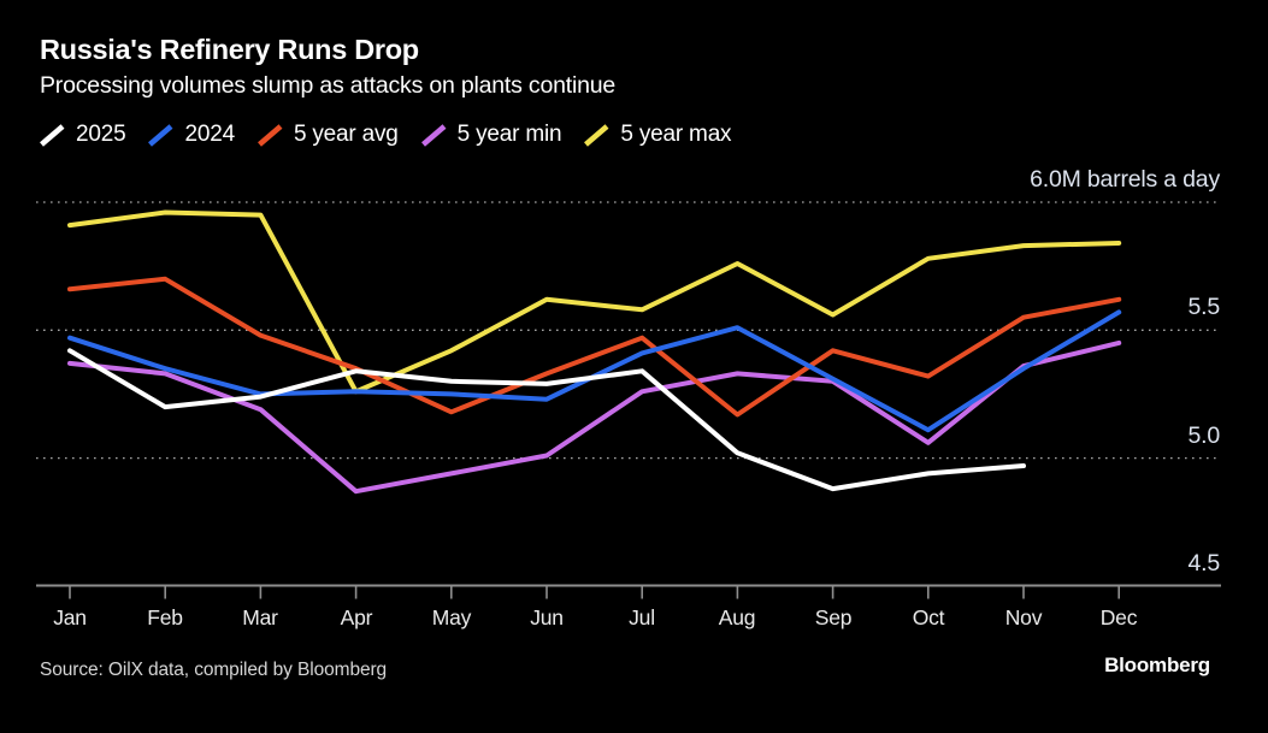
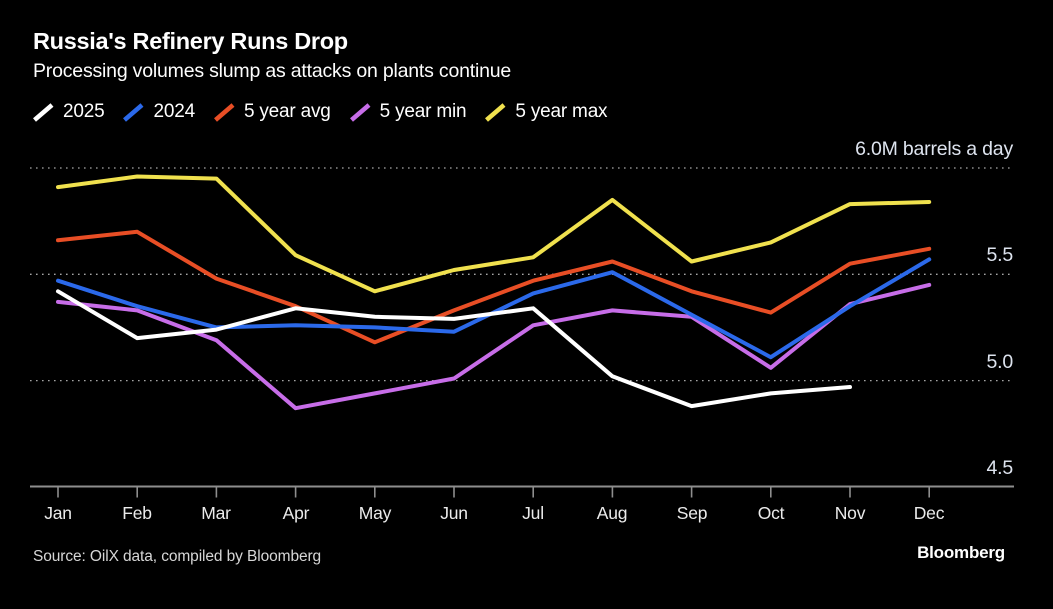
5 year max/Apr: 5.26 -> 5.59
5 year max/Jun: 5.62 -> 5.52
5 year avg/Aug: 5.17 -> 5.56
5 year max/Aug: 5.76 -> 5.85
5 year max/Oct: 5.78 -> 5.65
